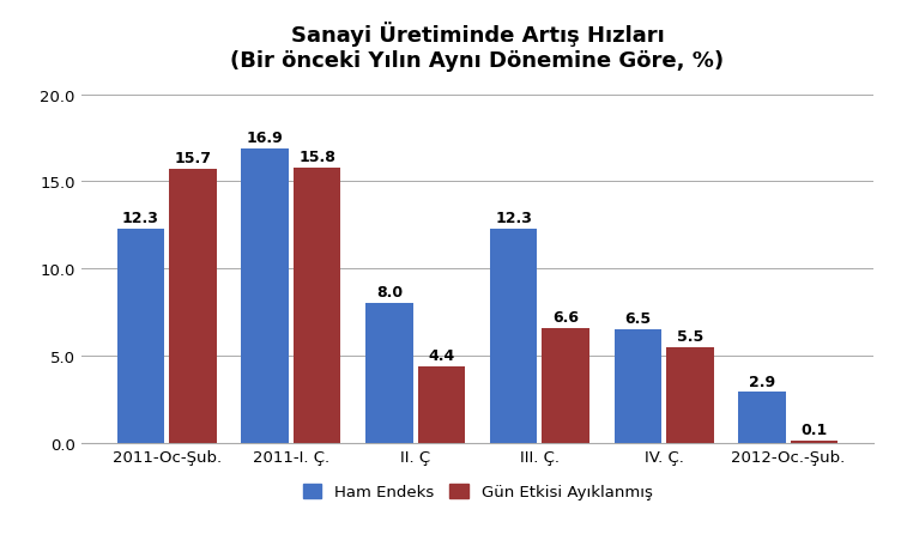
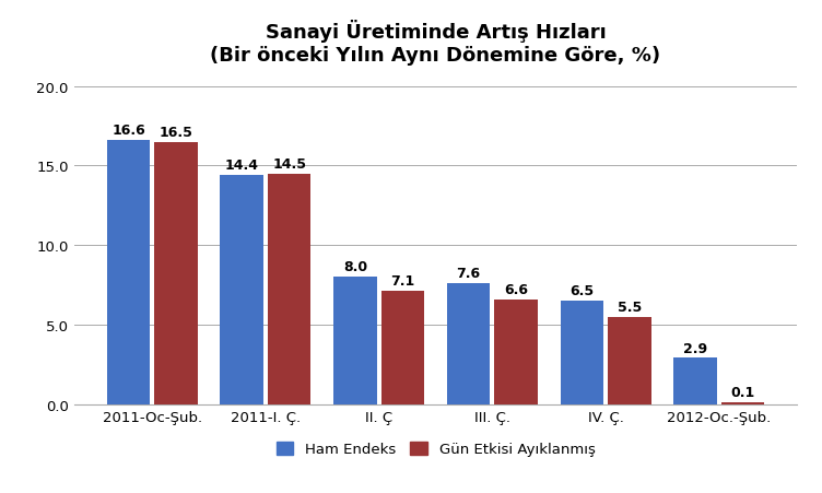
Ham Endeks/2011-Oc-Şub.: 12.3 -> 16.6
Gün Etkisi Ayıklanmış/2011-Oc-Şub.: 15.7 -> 16.5
Ham Endeks/2011-I. Ç.: 16.9 -> 14.4
Gün Etkisi Ayıklanmış/2011-I. Ç.: 15.8 -> 14.5
Gün Etkisi Ayıklanmış/II. Ç: 4.4 -> 7.1
Ham Endeks/III. Ç.: 12.3 -> 7.6
